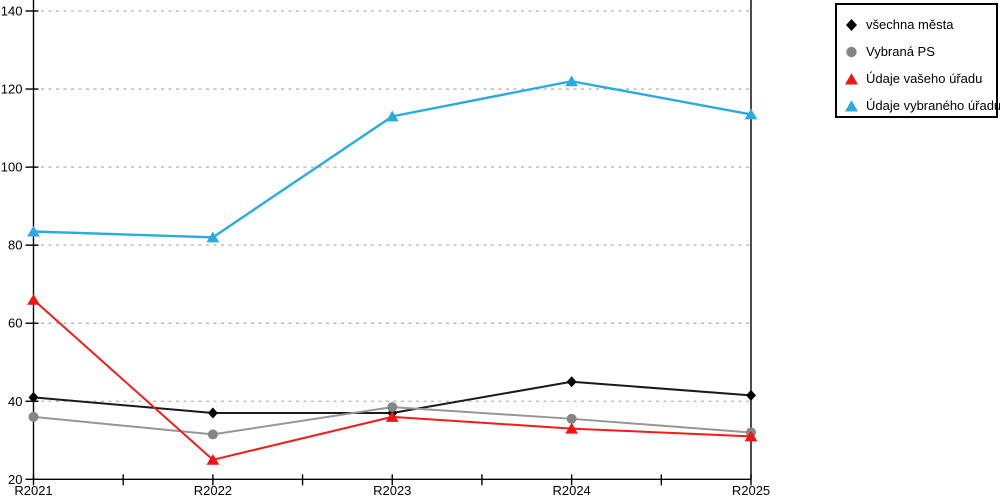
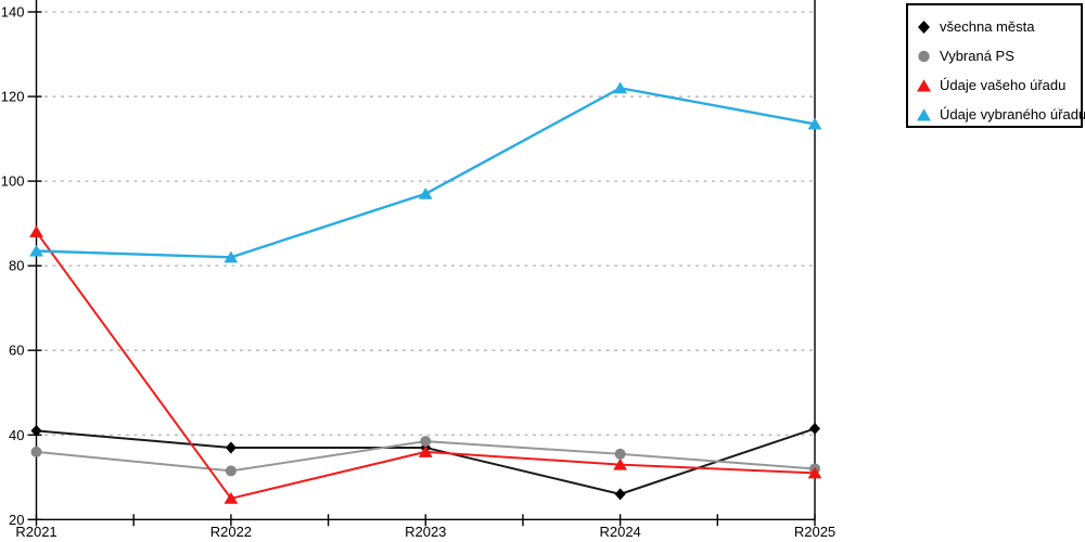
Údaje vašeho úřadu/R2021: 66 -> 88
Údaje vybraného úřadu/R2023: 113 -> 97
všechna města/R2024: 45 -> 26
